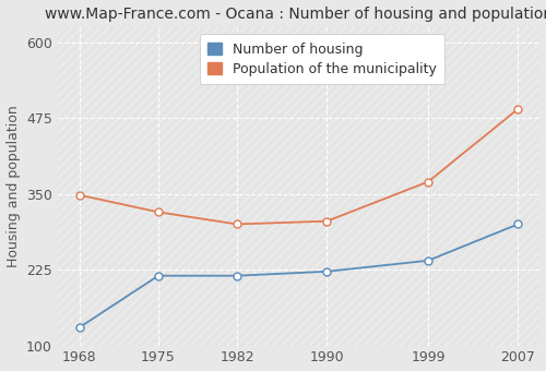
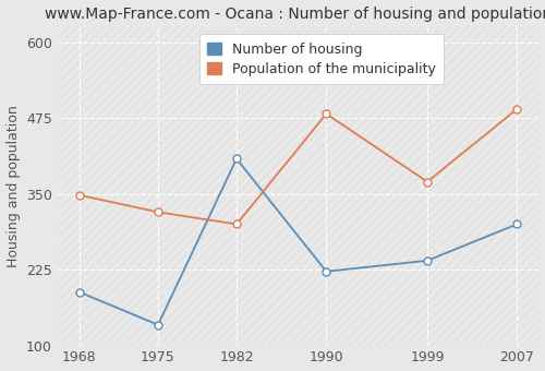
Number of housing/1968: 130 -> 188
Number of housing/1975: 215 -> 134
Number of housing/1982: 215 -> 408
Population of the municipality/1990: 305 -> 482
